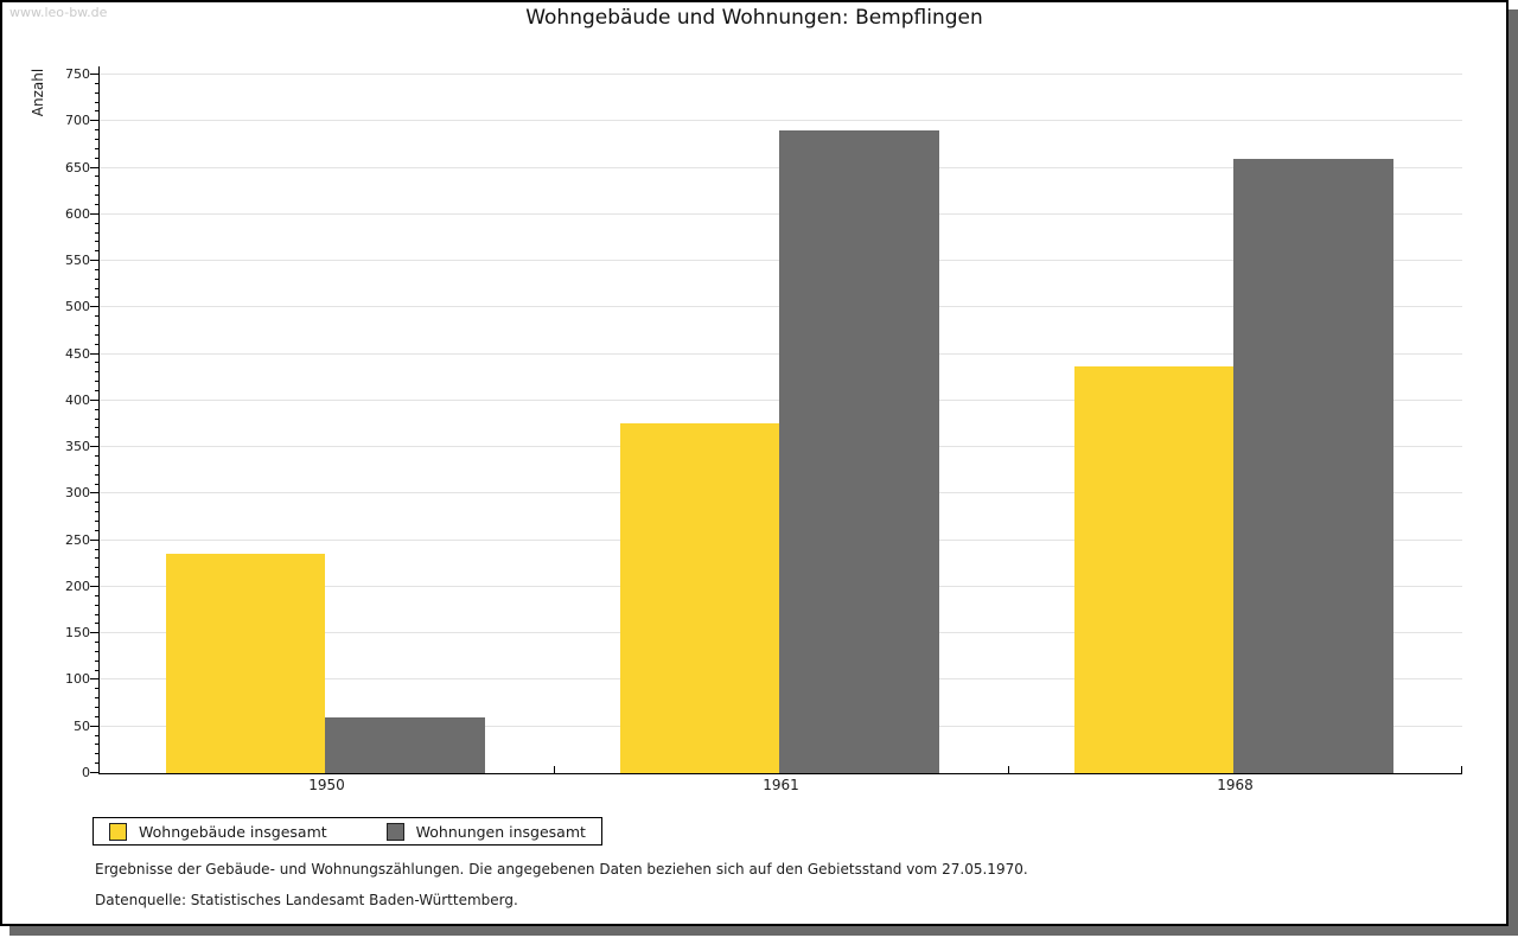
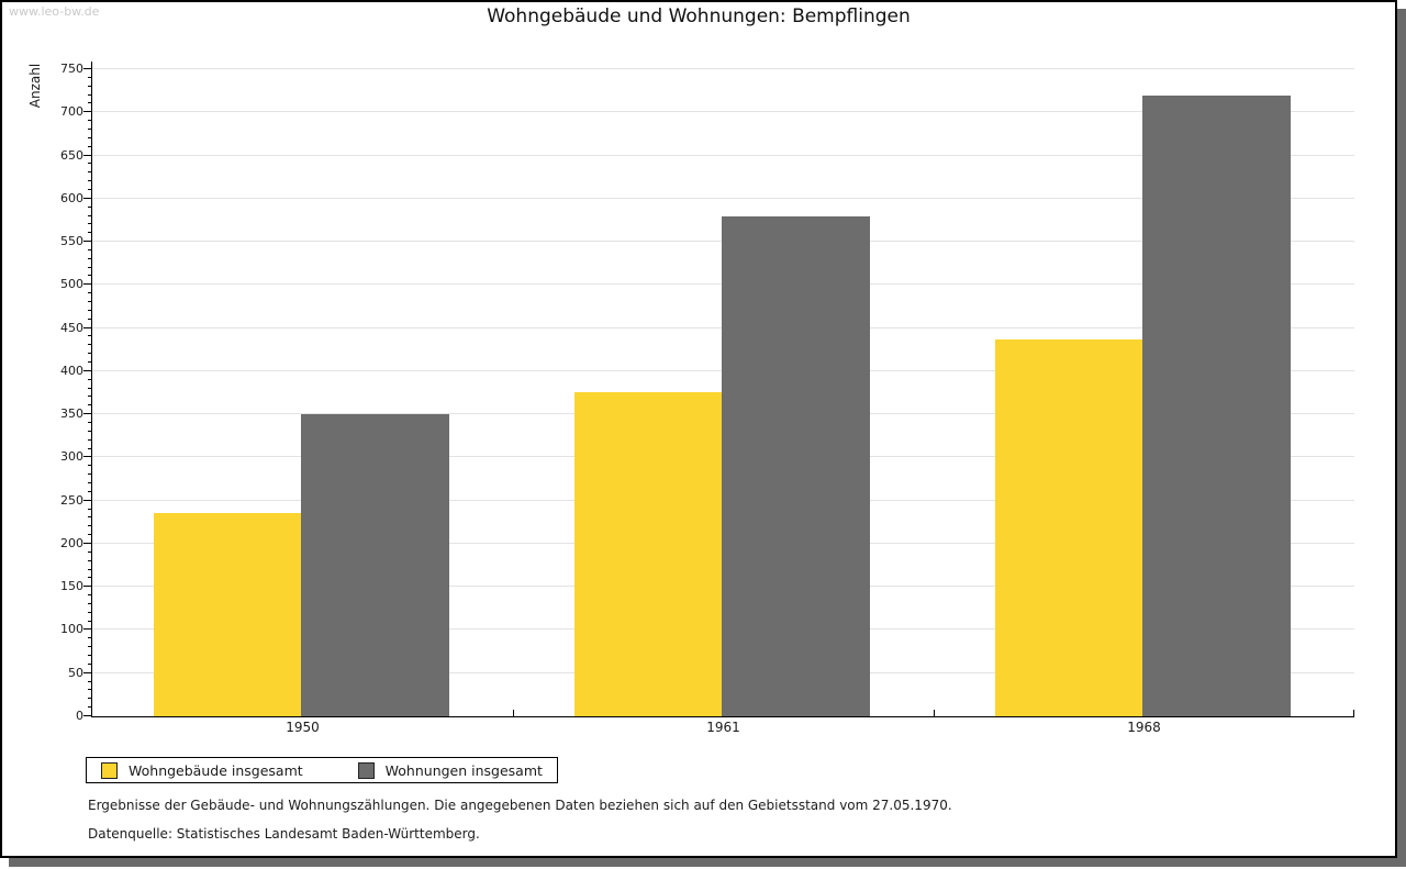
Wohnungen insgesamt/1950: 60 -> 350
Wohnungen insgesamt/1961: 690 -> 580
Wohnungen insgesamt/1968: 660 -> 720
